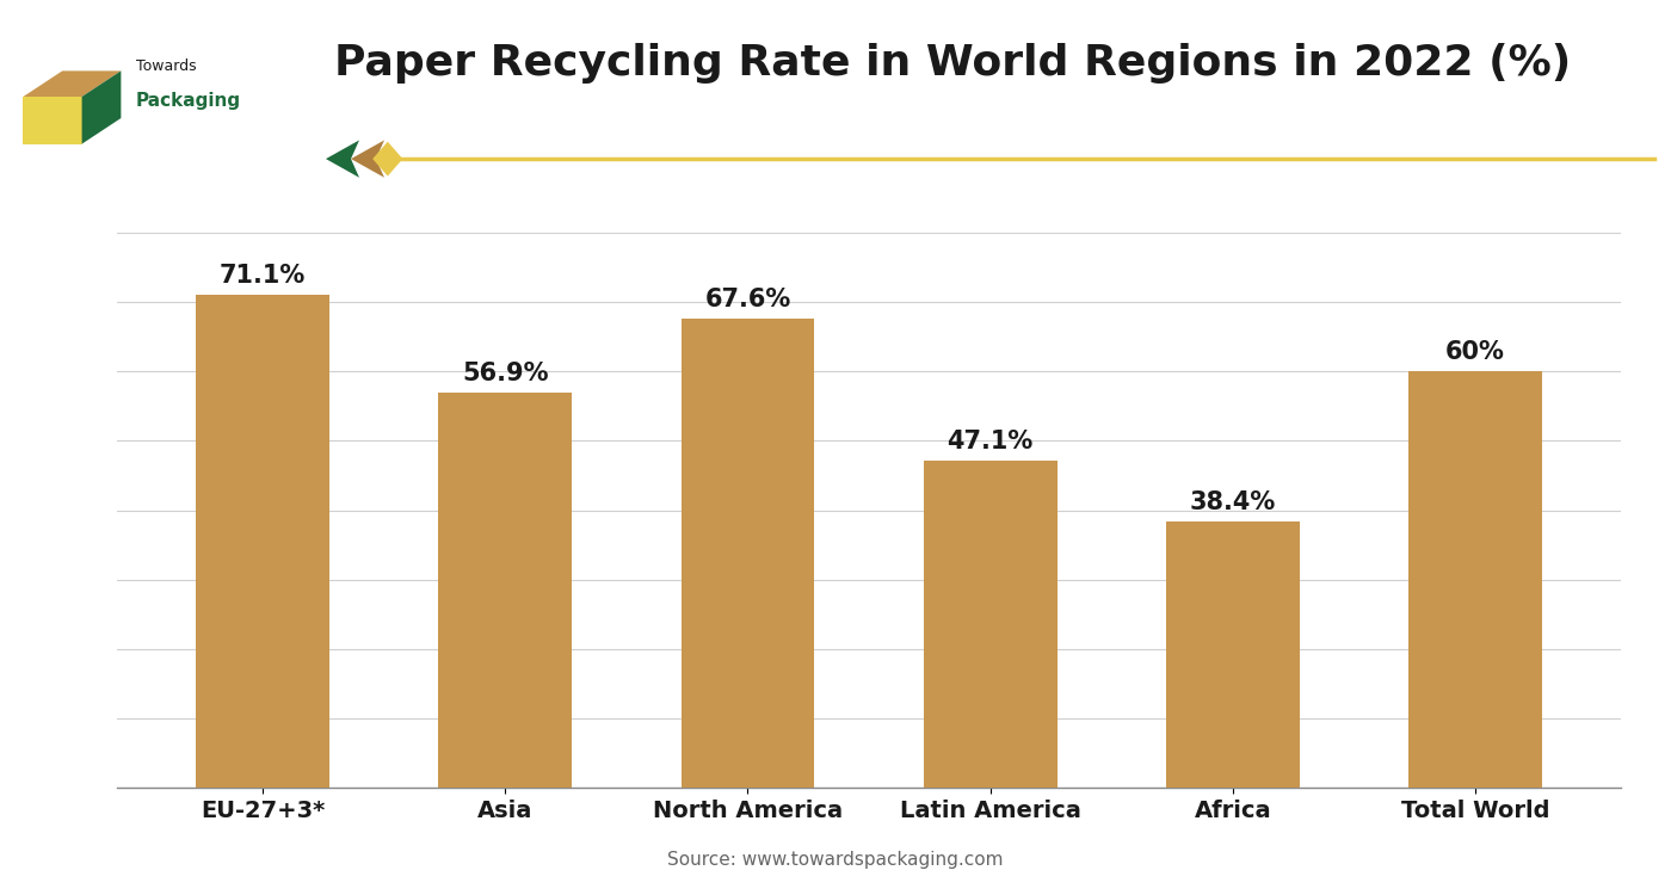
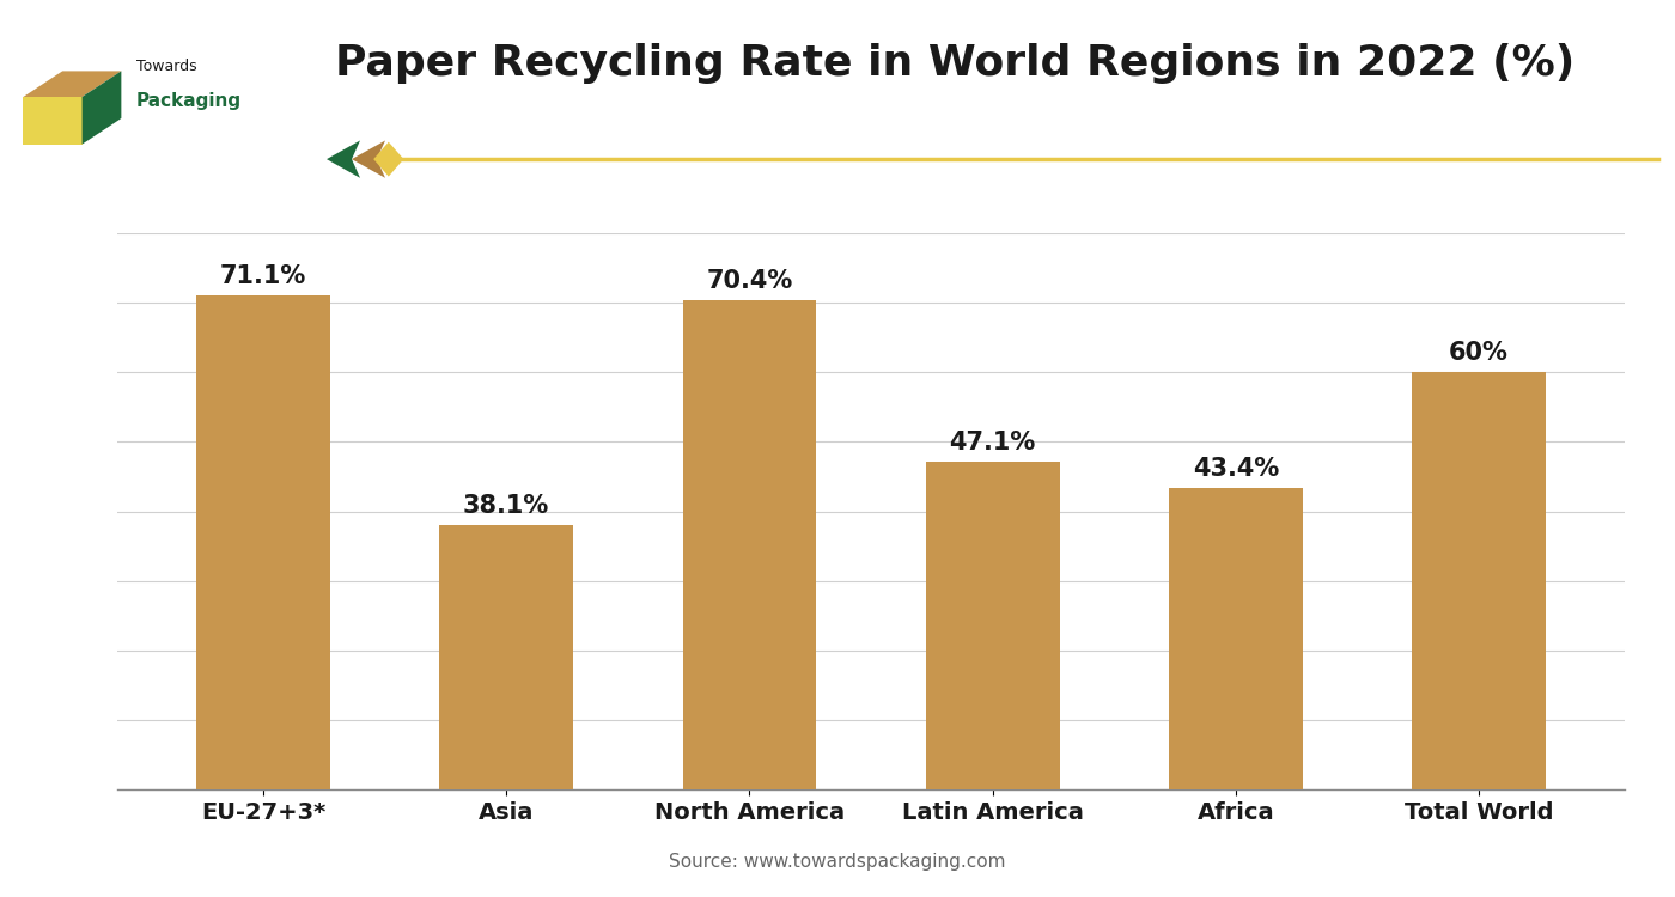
Asia: 56.9% -> 38.1%
North America: 67.6% -> 70.4%
Africa: 38.4% -> 43.4%
